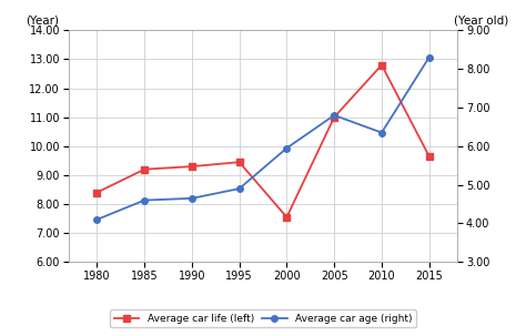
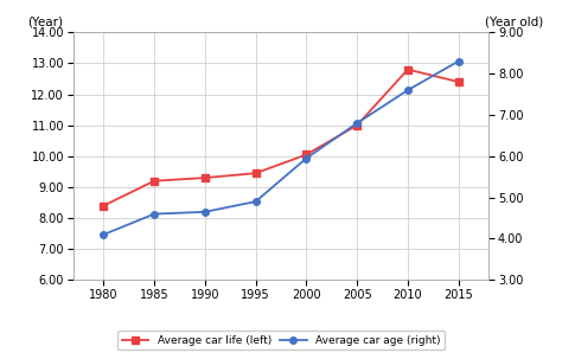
Average car life (left)/2000: 7.55 -> 10.05
Average car age (right)/2010: 6.35 -> 7.60
Average car life (left)/2015: 9.65 -> 12.40
